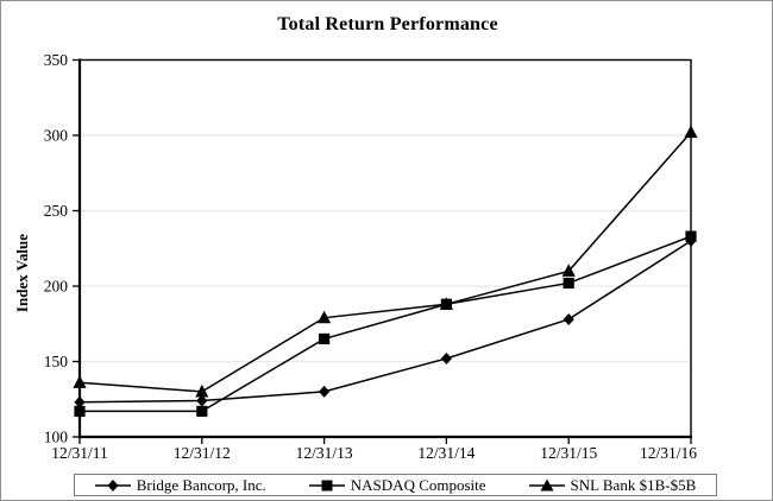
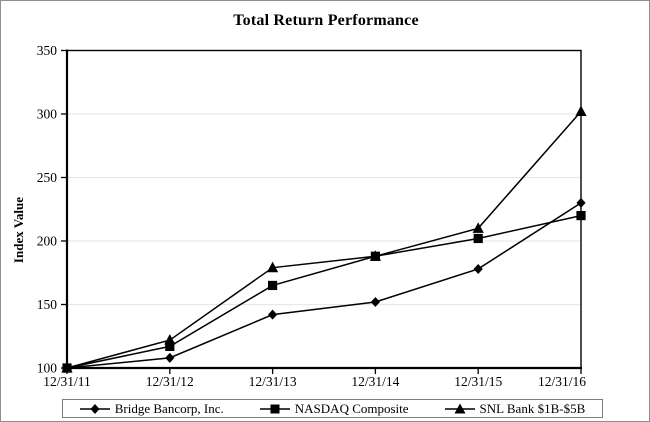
Bridge Bancorp, Inc./12/31/11: 123 -> 100
NASDAQ Composite/12/31/11: 117 -> 100
SNL Bank $1B-$5B/12/31/11: 136 -> 100
Bridge Bancorp, Inc./12/31/12: 124 -> 108
SNL Bank $1B-$5B/12/31/12: 130 -> 122
Bridge Bancorp, Inc./12/31/13: 130 -> 142
NASDAQ Composite/12/31/16: 233 -> 220
